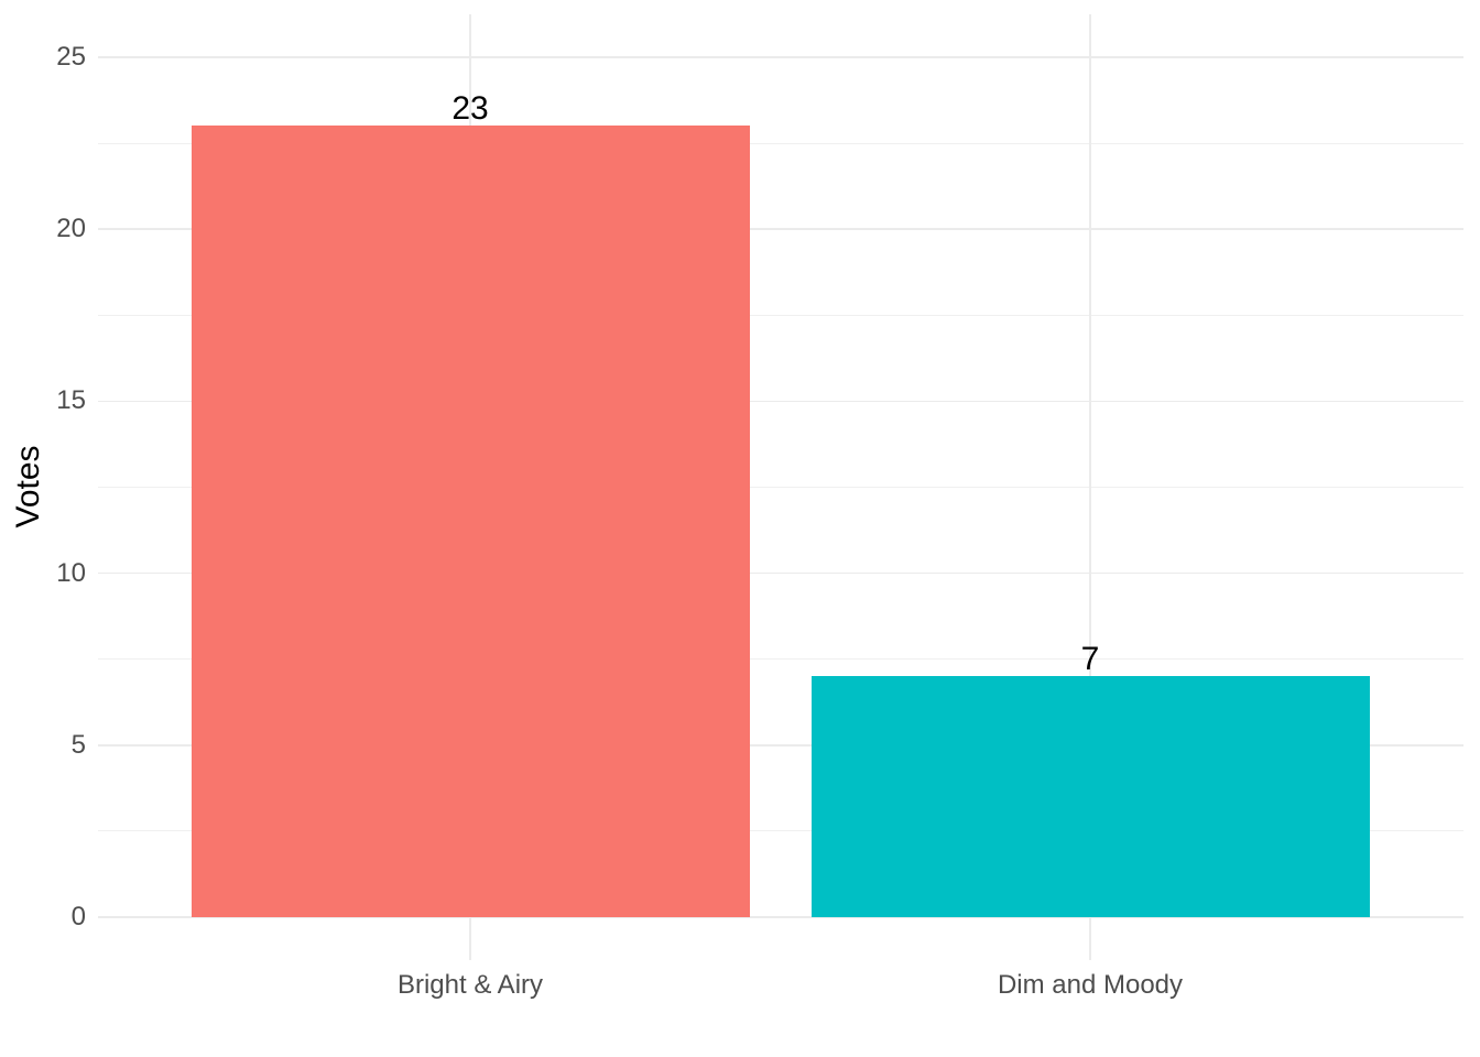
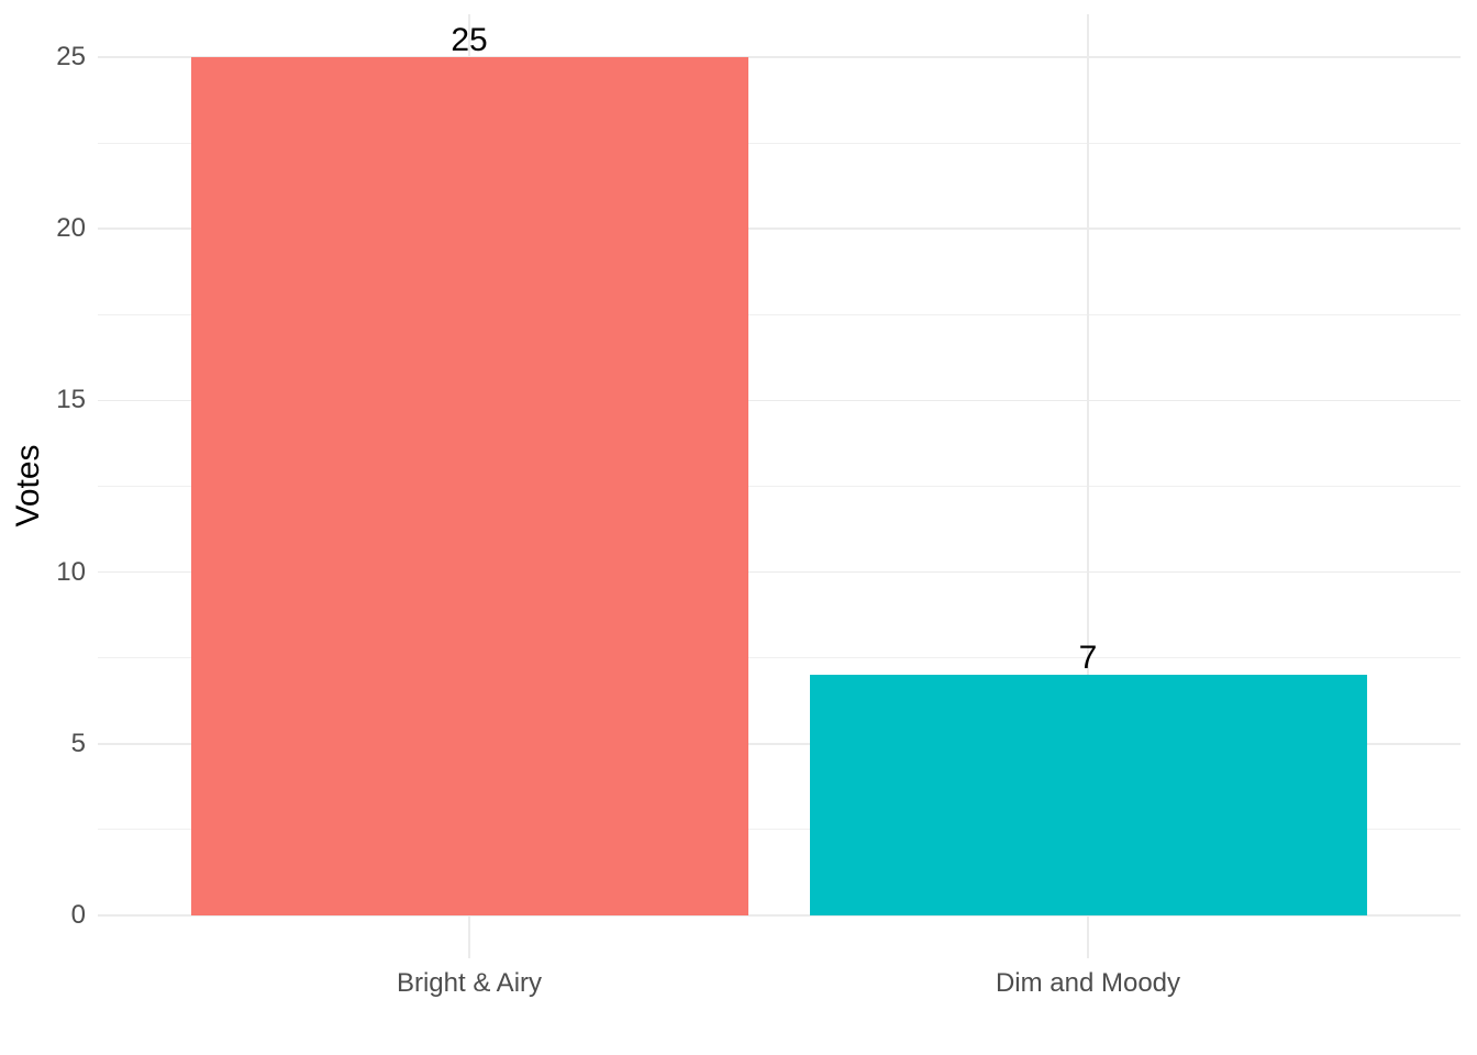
Bright & Airy: 23 -> 25
